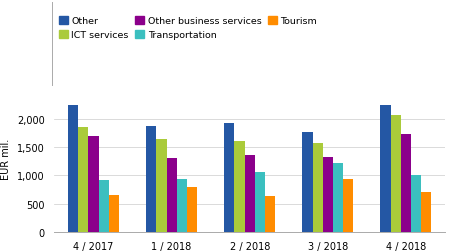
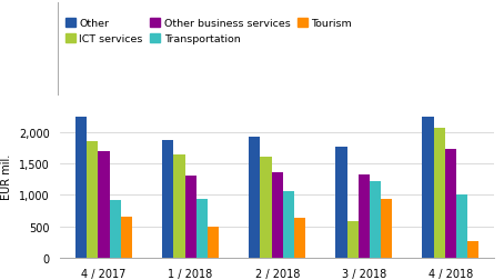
Tourism/1 / 2018: 800 -> 500
ICT services/3 / 2018: 1,580 -> 580
Tourism/4 / 2018: 700 -> 260
